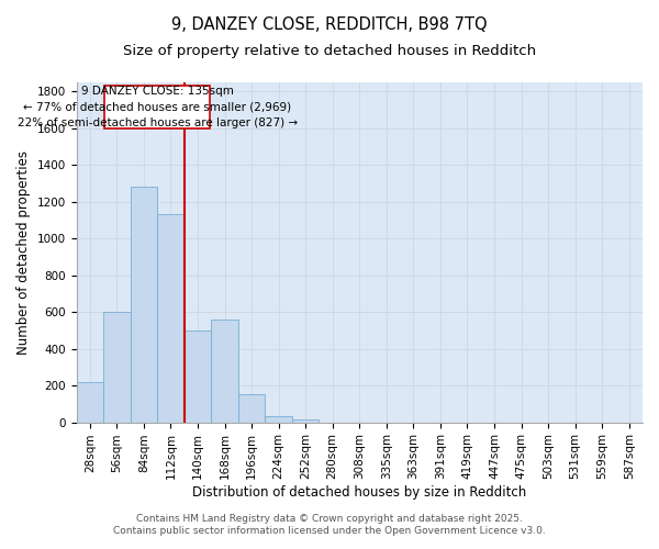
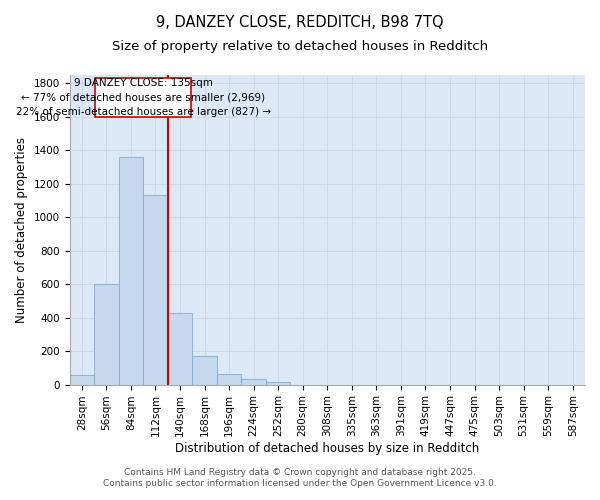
28sqm: 220 -> 60
84sqm: 1280 -> 1360
140sqm: 500 -> 430
168sqm: 560 -> 170
196sqm: 150 -> 60
